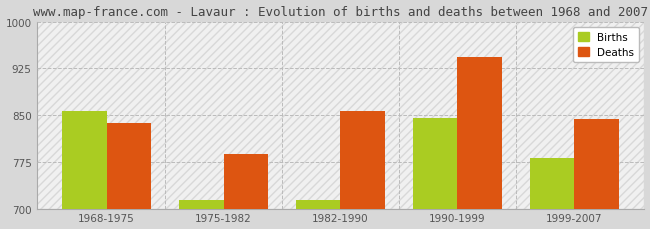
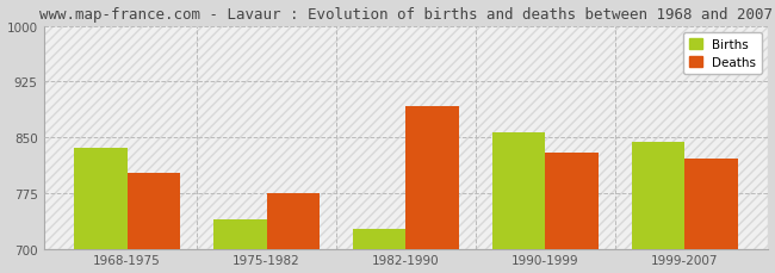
Births/1968-1975: 856 -> 836
Deaths/1968-1975: 838 -> 802
Births/1975-1982: 714 -> 740
Deaths/1975-1982: 787 -> 774
Births/1982-1990: 713 -> 726
Deaths/1982-1990: 856 -> 892
Births/1990-1999: 845 -> 856
Deaths/1990-1999: 943 -> 830
Births/1999-2007: 781 -> 844
Deaths/1999-2007: 843 -> 822
